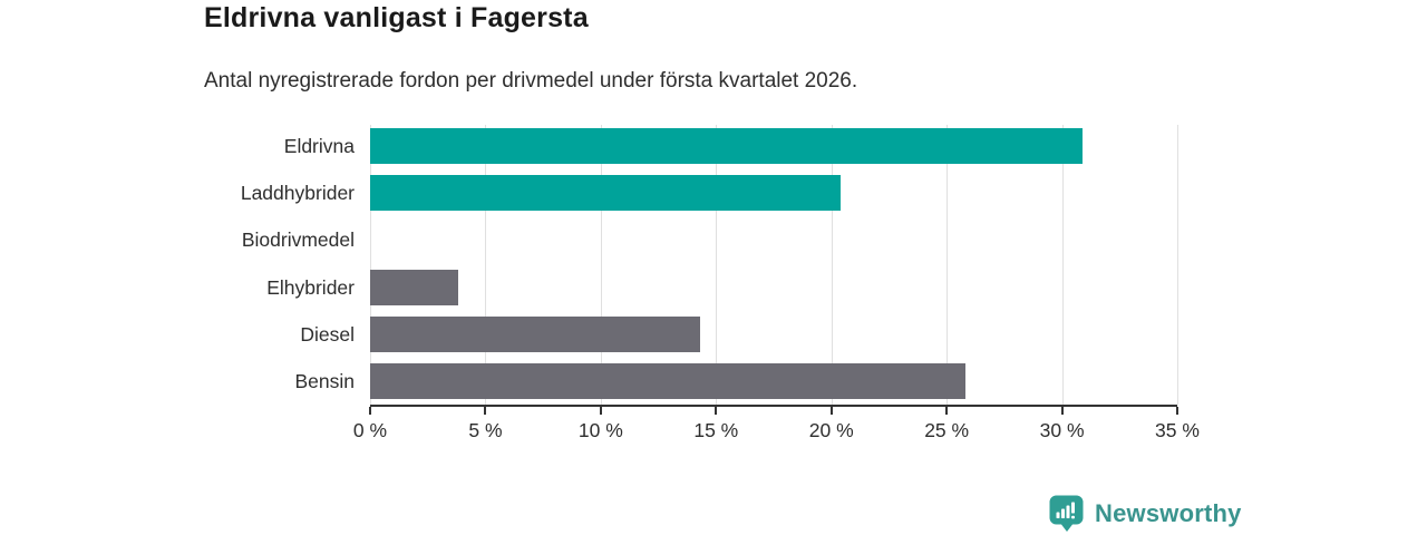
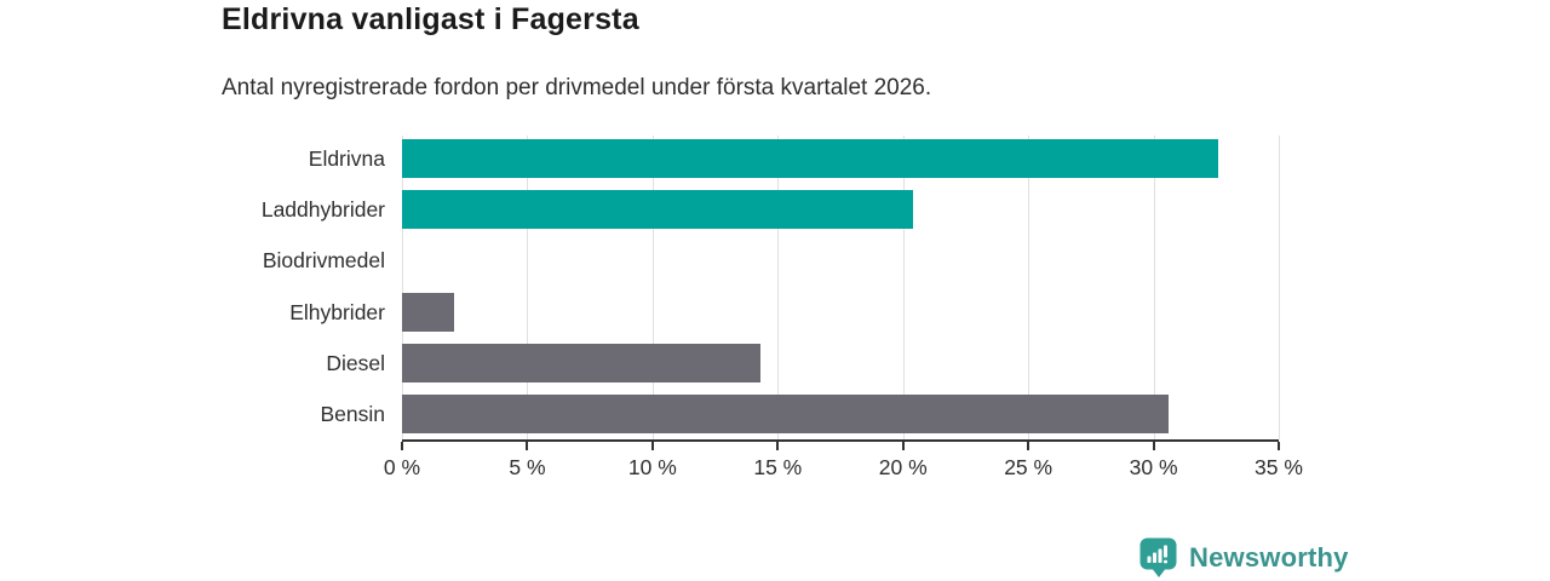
Eldrivna: 30.9% -> 32.6%
Elhybrider: 3.8% -> 2.1%
Bensin: 25.8% -> 30.6%
